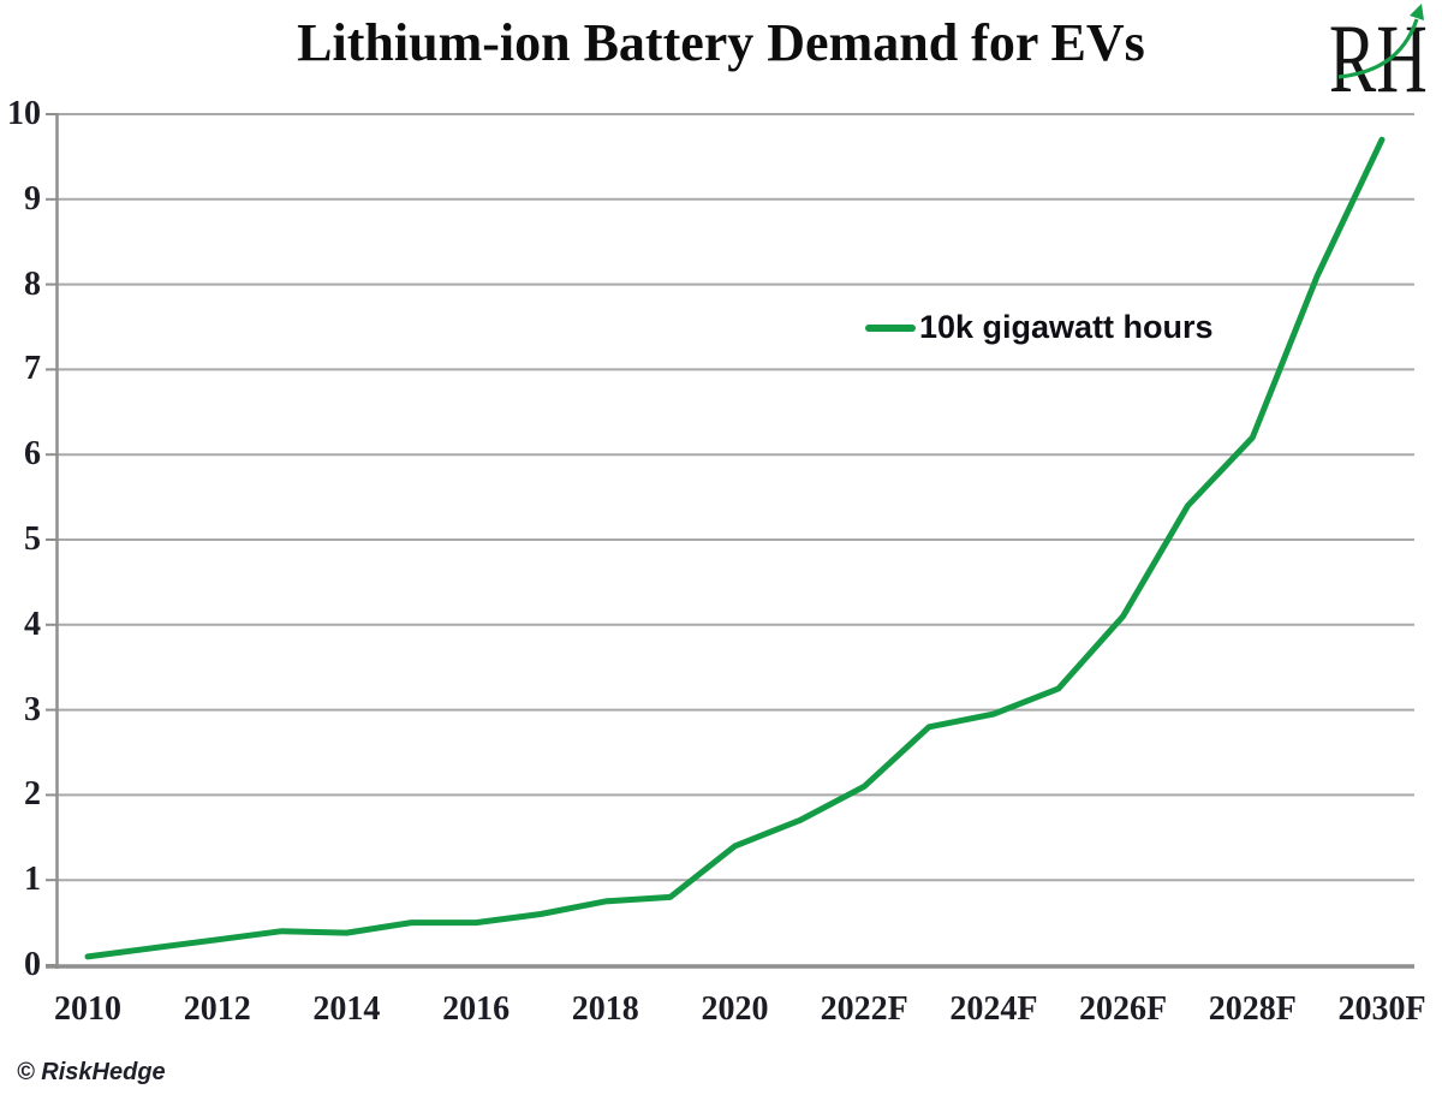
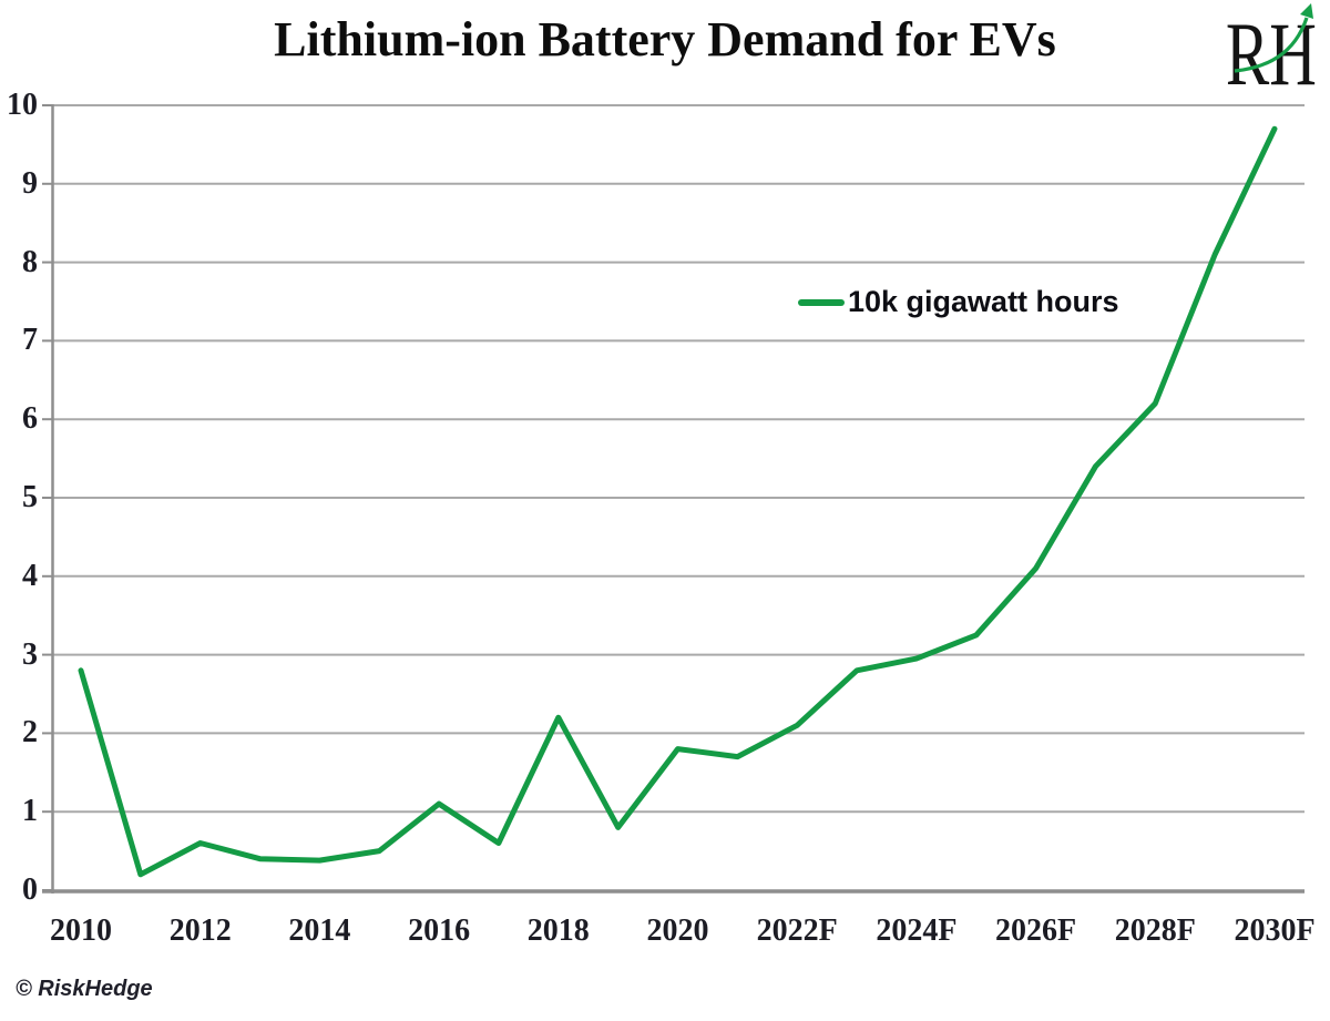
2010: 0.1 -> 2.8
2012: 0.3 -> 0.6
2016: 0.5 -> 1.1
2018: 0.8 -> 2.2
2020: 1.4 -> 1.8
